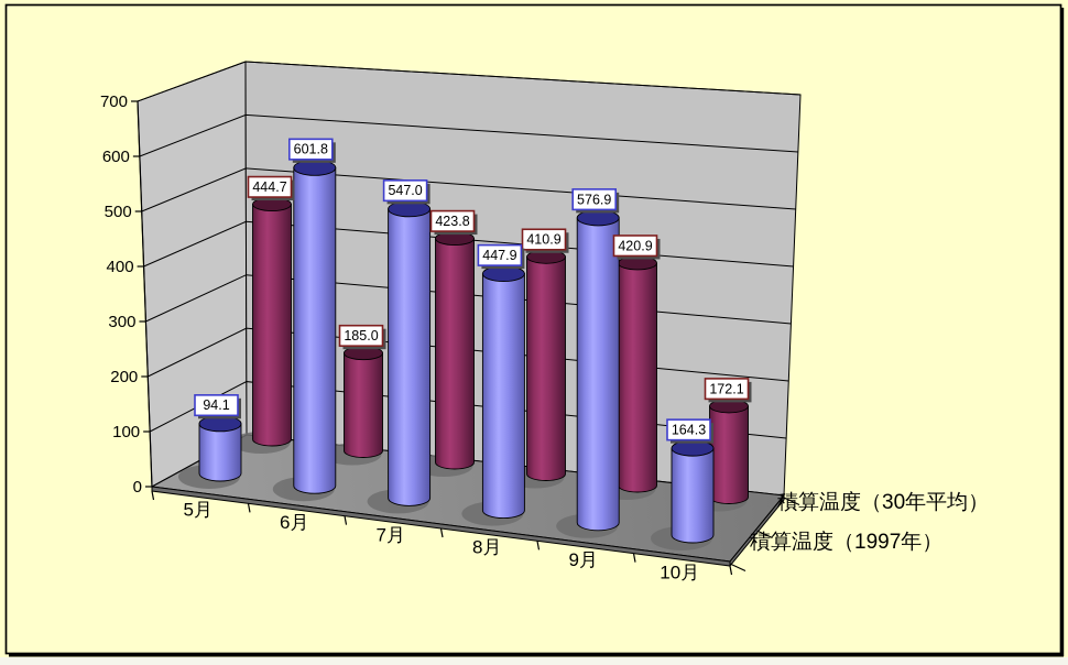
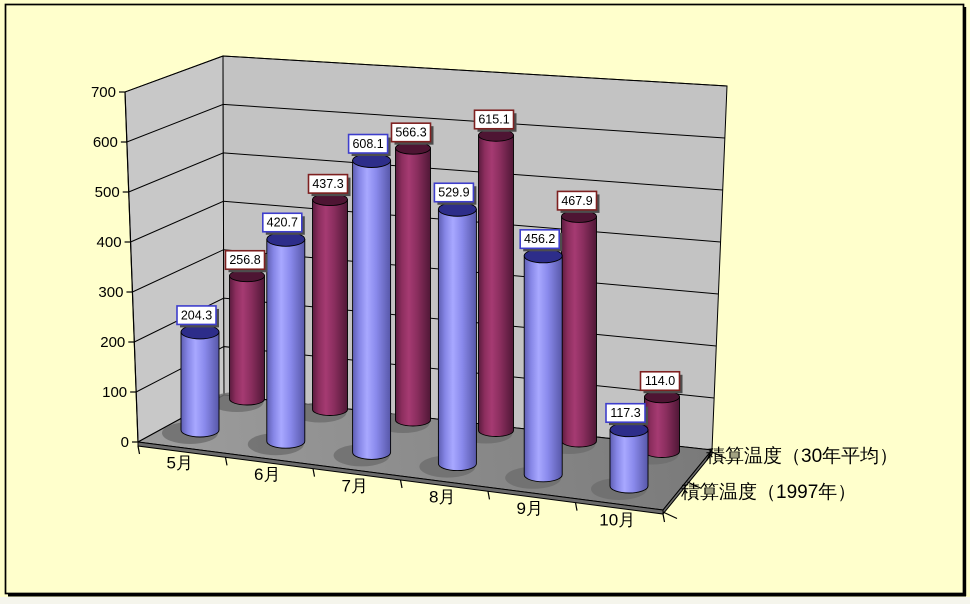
積算温度（30年平均）/5月: 444.7 -> 256.8
積算温度（1997年）/5月: 94.1 -> 204.3
積算温度（30年平均）/6月: 185.0 -> 437.3
積算温度（1997年）/6月: 601.8 -> 420.7
積算温度（30年平均）/7月: 423.8 -> 566.3
積算温度（1997年）/7月: 547.0 -> 608.1
積算温度（30年平均）/8月: 410.9 -> 615.1
積算温度（1997年）/8月: 447.9 -> 529.9
積算温度（30年平均）/9月: 420.9 -> 467.9
積算温度（1997年）/9月: 576.9 -> 456.2
積算温度（30年平均）/10月: 172.1 -> 114.0
積算温度（1997年）/10月: 164.3 -> 117.3
